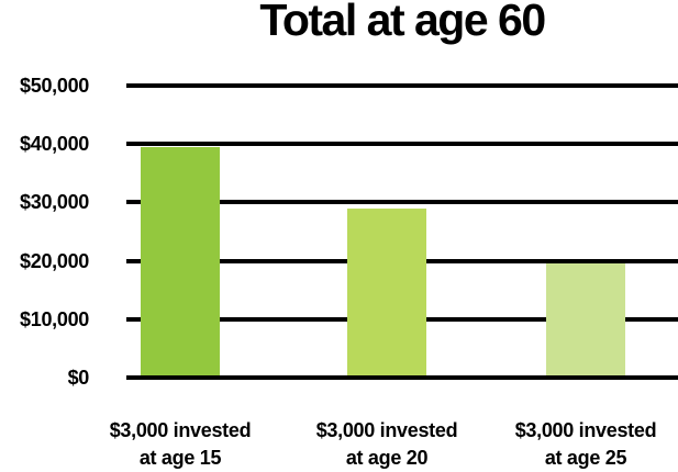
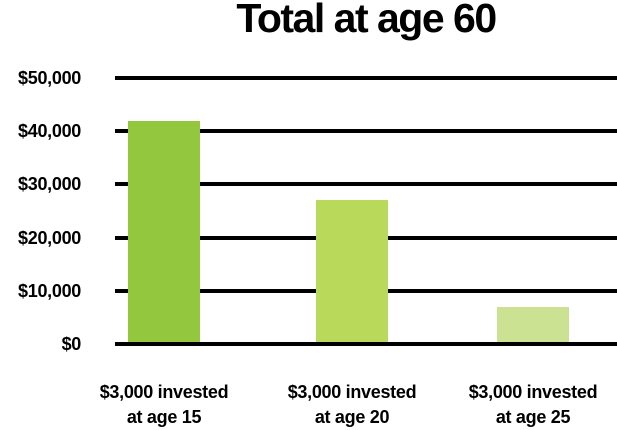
$3,000 invested at age 15: $40000 -> $42000
$3,000 invested at age 20: $29000 -> $27000
$3,000 invested at age 25: $20000 -> $7000
